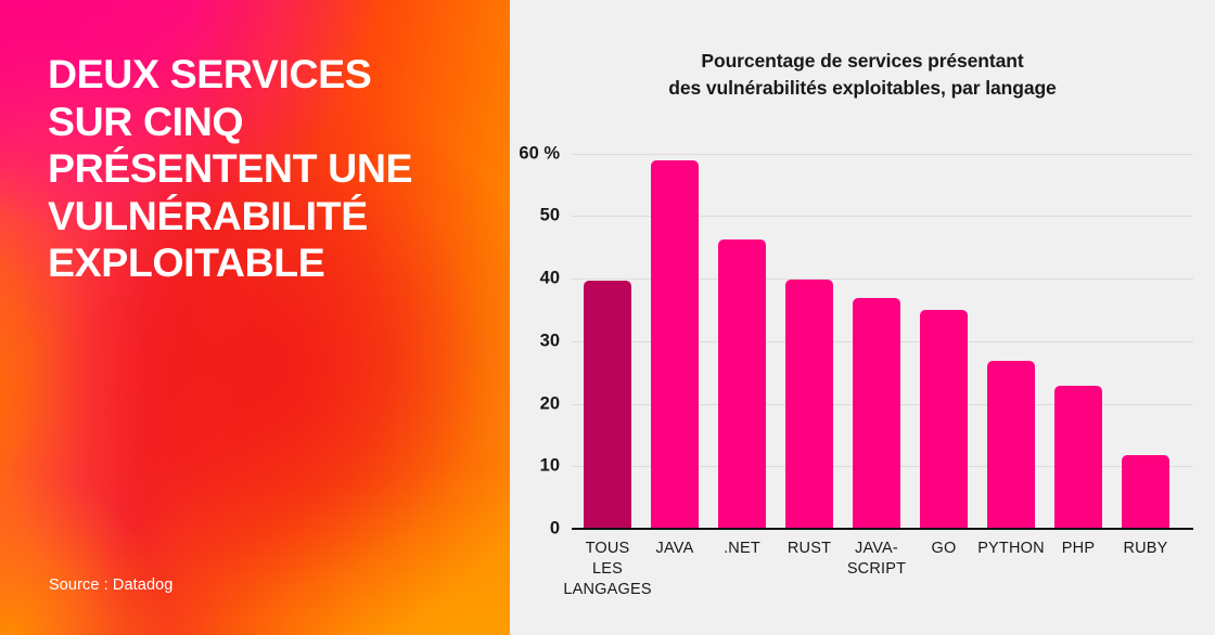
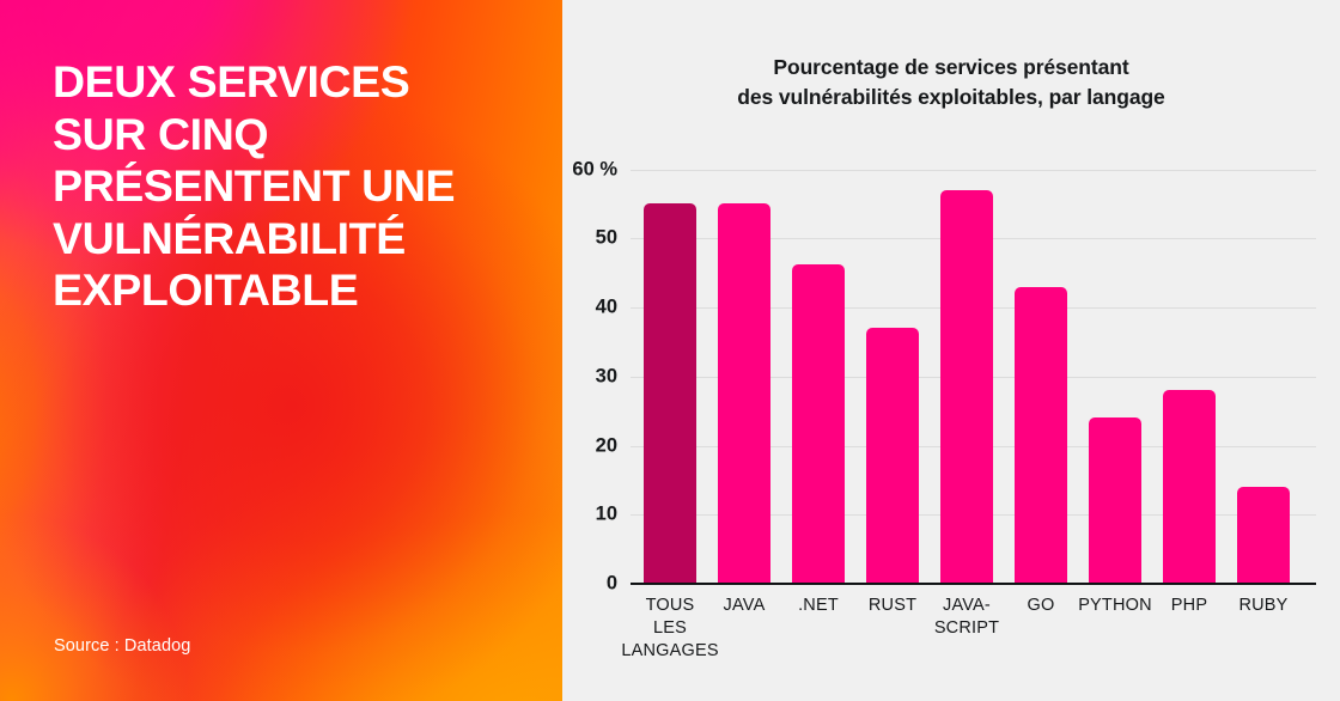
TOUS LES LANGAGES: 40% -> 55%
JAVA: 59% -> 55%
RUST: 40% -> 37%
JAVA- SCRIPT: 37% -> 57%
GO: 35% -> 43%
PYTHON: 27% -> 24%
PHP: 23% -> 28%
RUBY: 12% -> 14%
